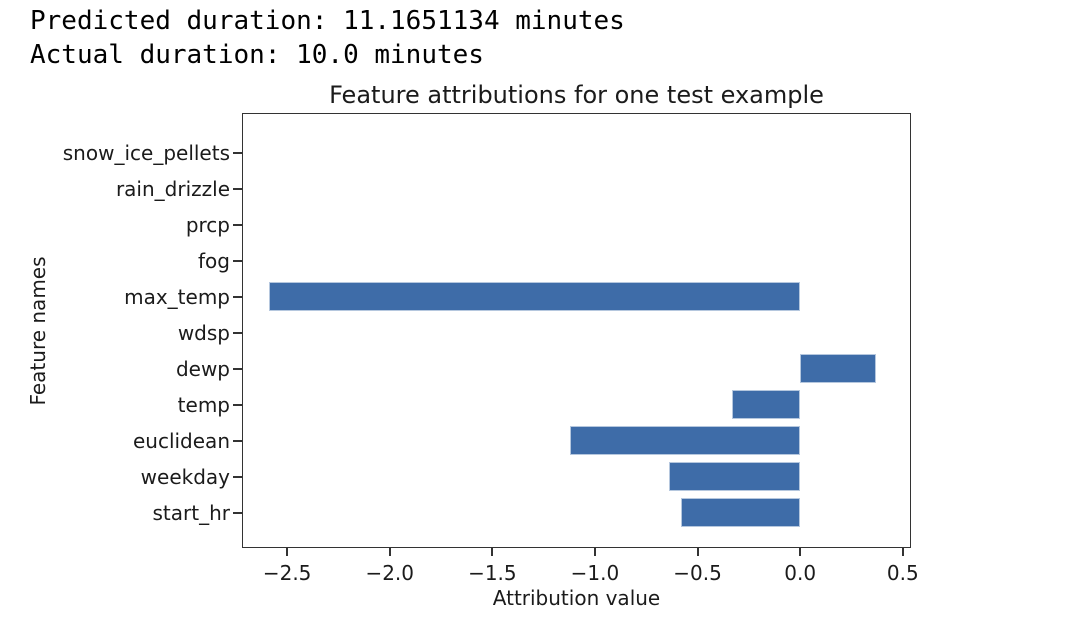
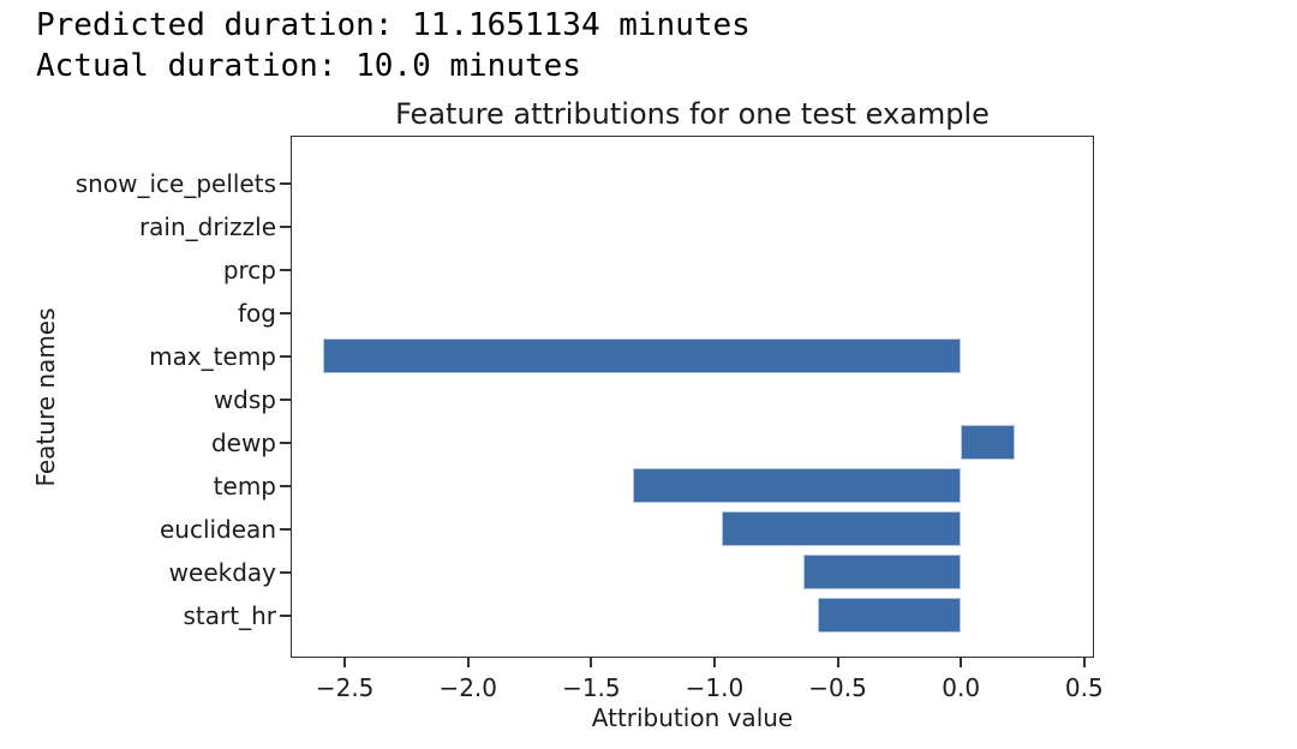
dewp: 0.37 -> 0.22
temp: -0.33 -> -1.33
euclidean: -1.12 -> -0.97
